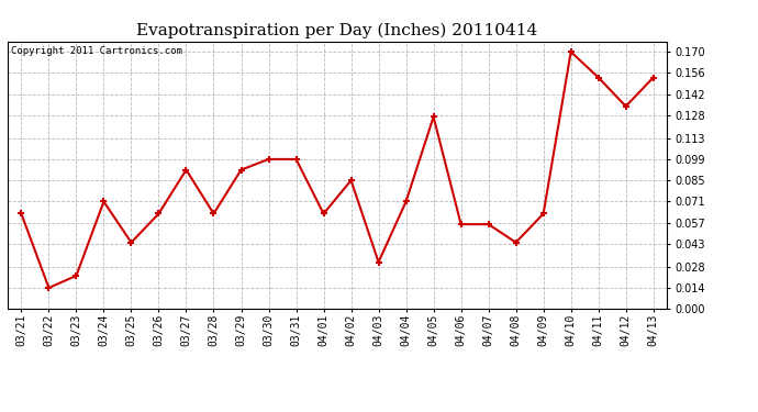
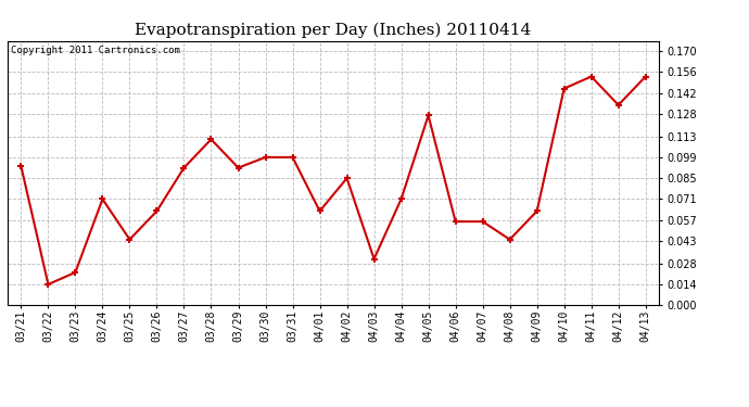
03/21: 0.063 -> 0.093
03/28: 0.063 -> 0.111
04/10: 0.170 -> 0.145
